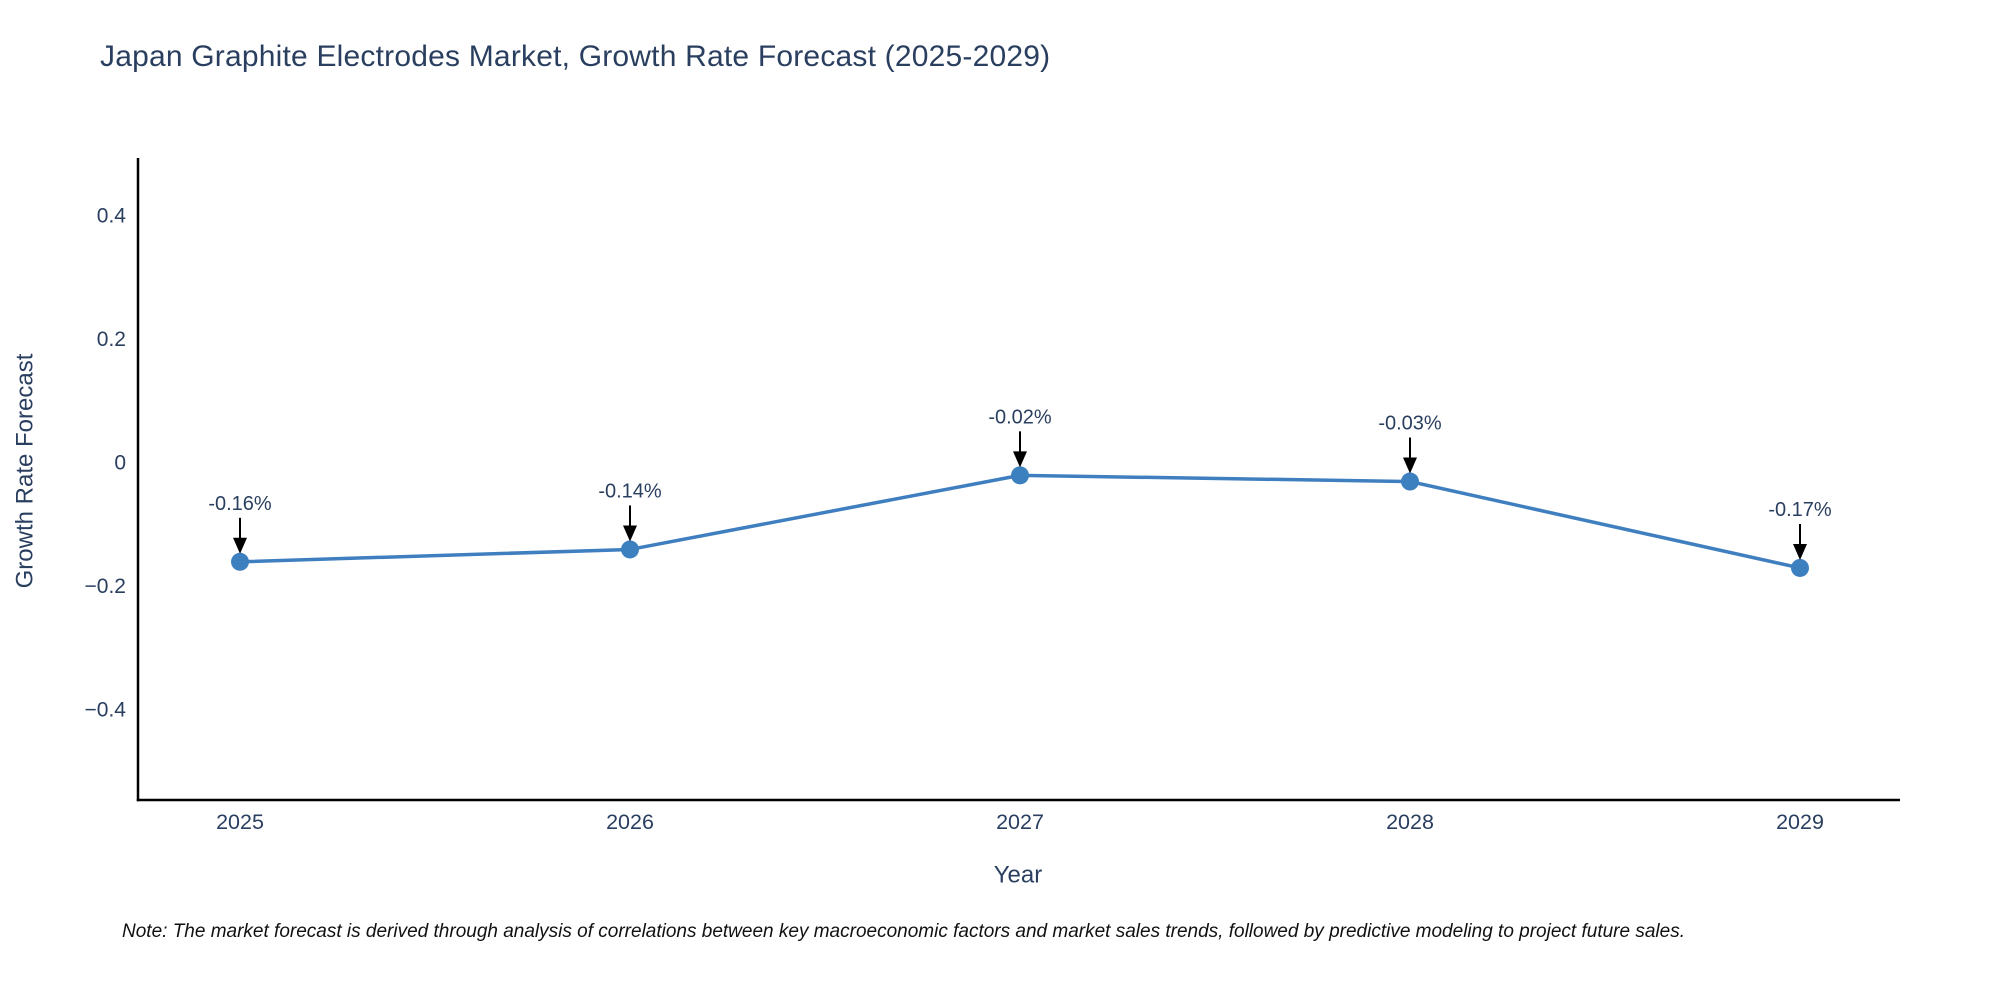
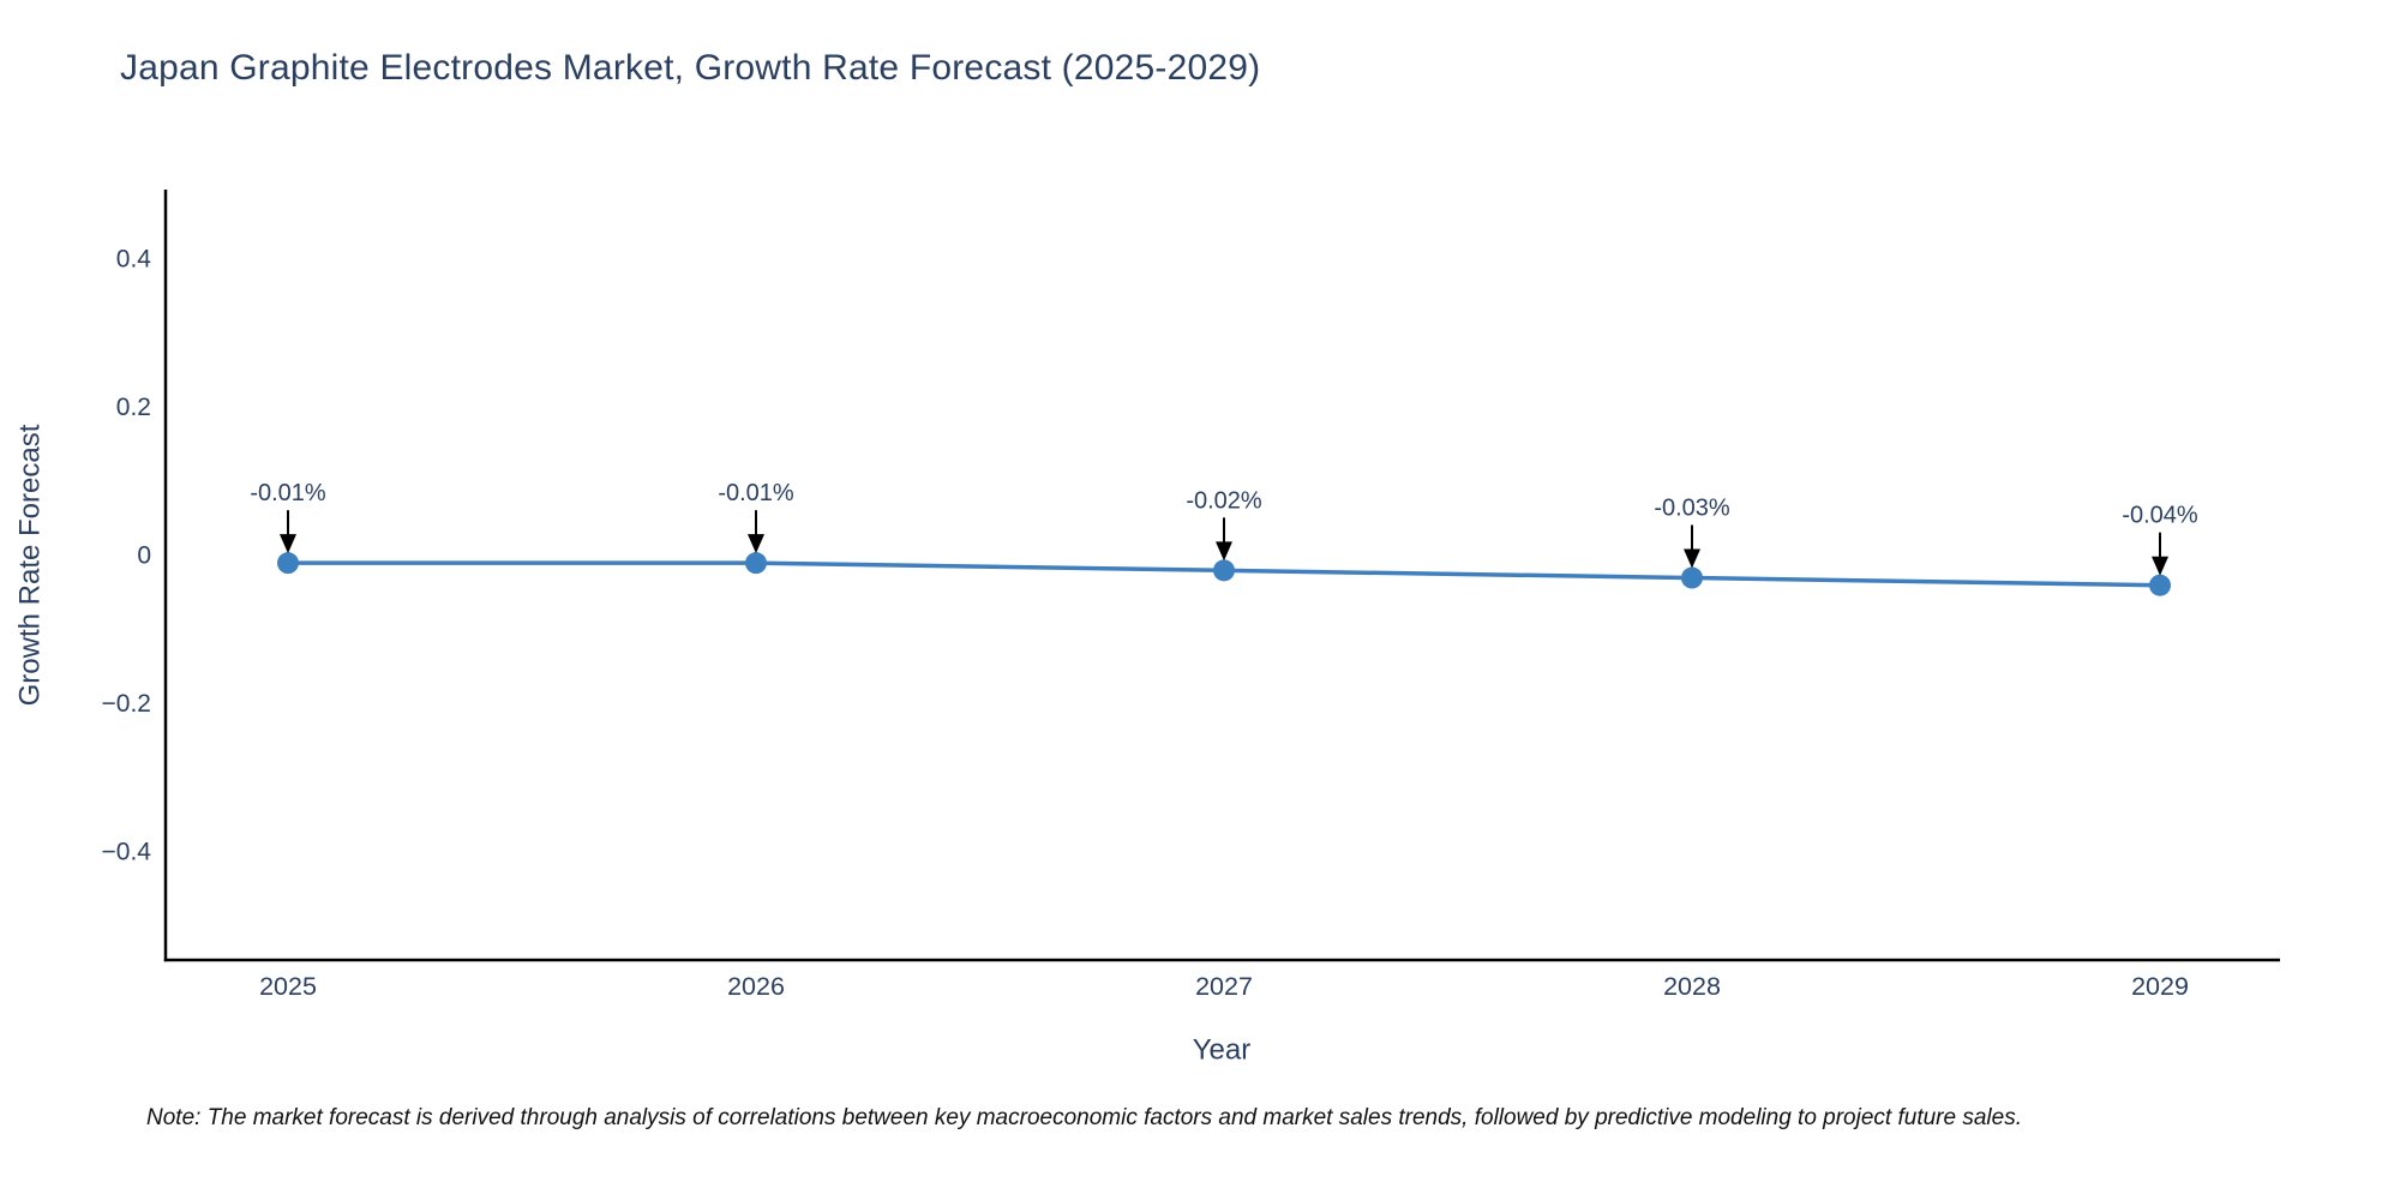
2025: -0.16% -> -0.01%
2026: -0.14% -> -0.01%
2029: -0.17% -> -0.04%
